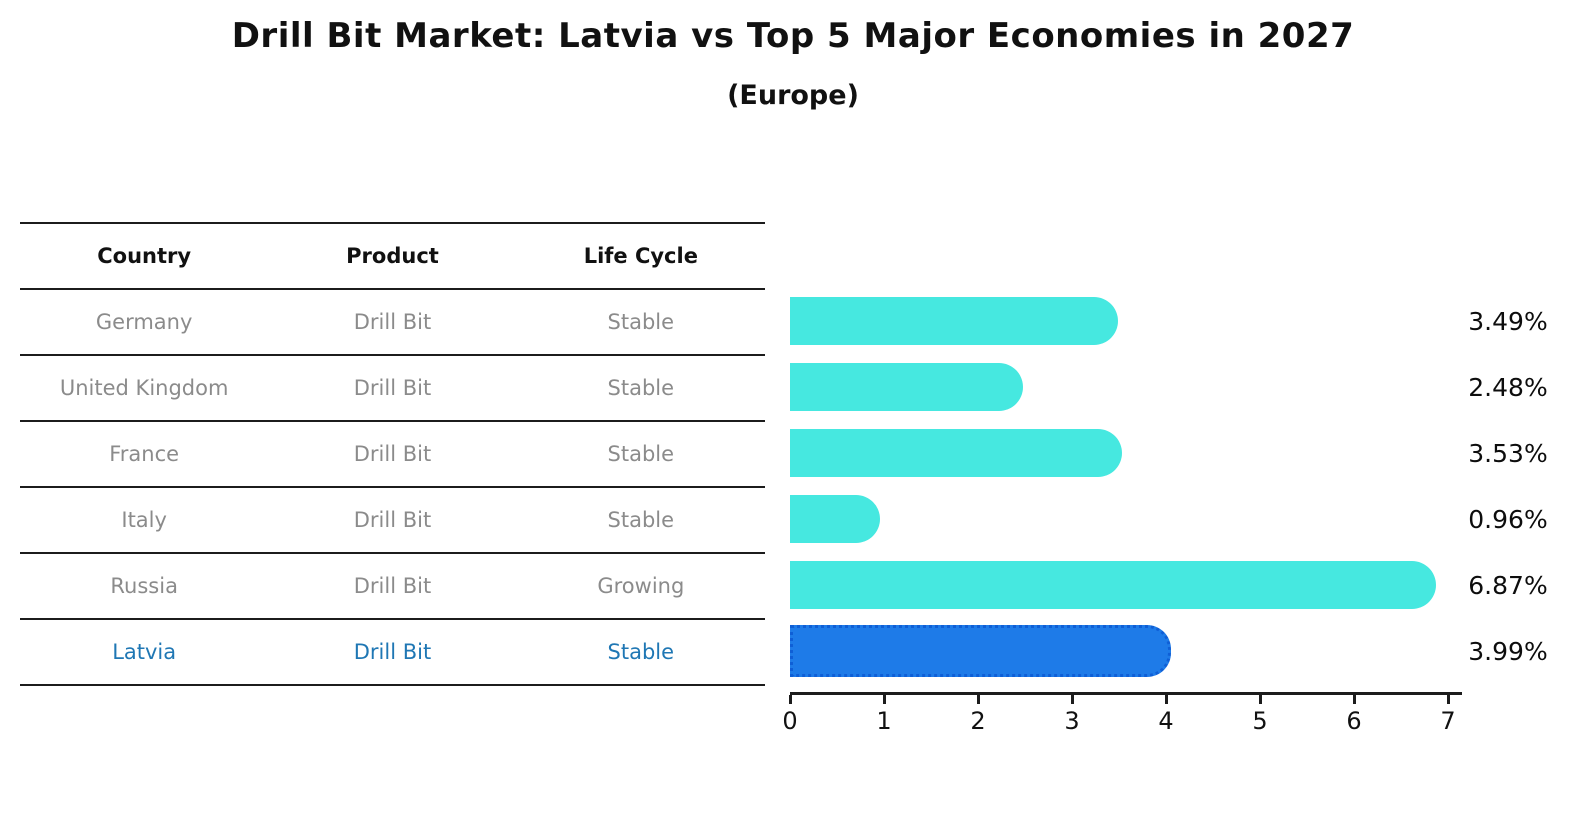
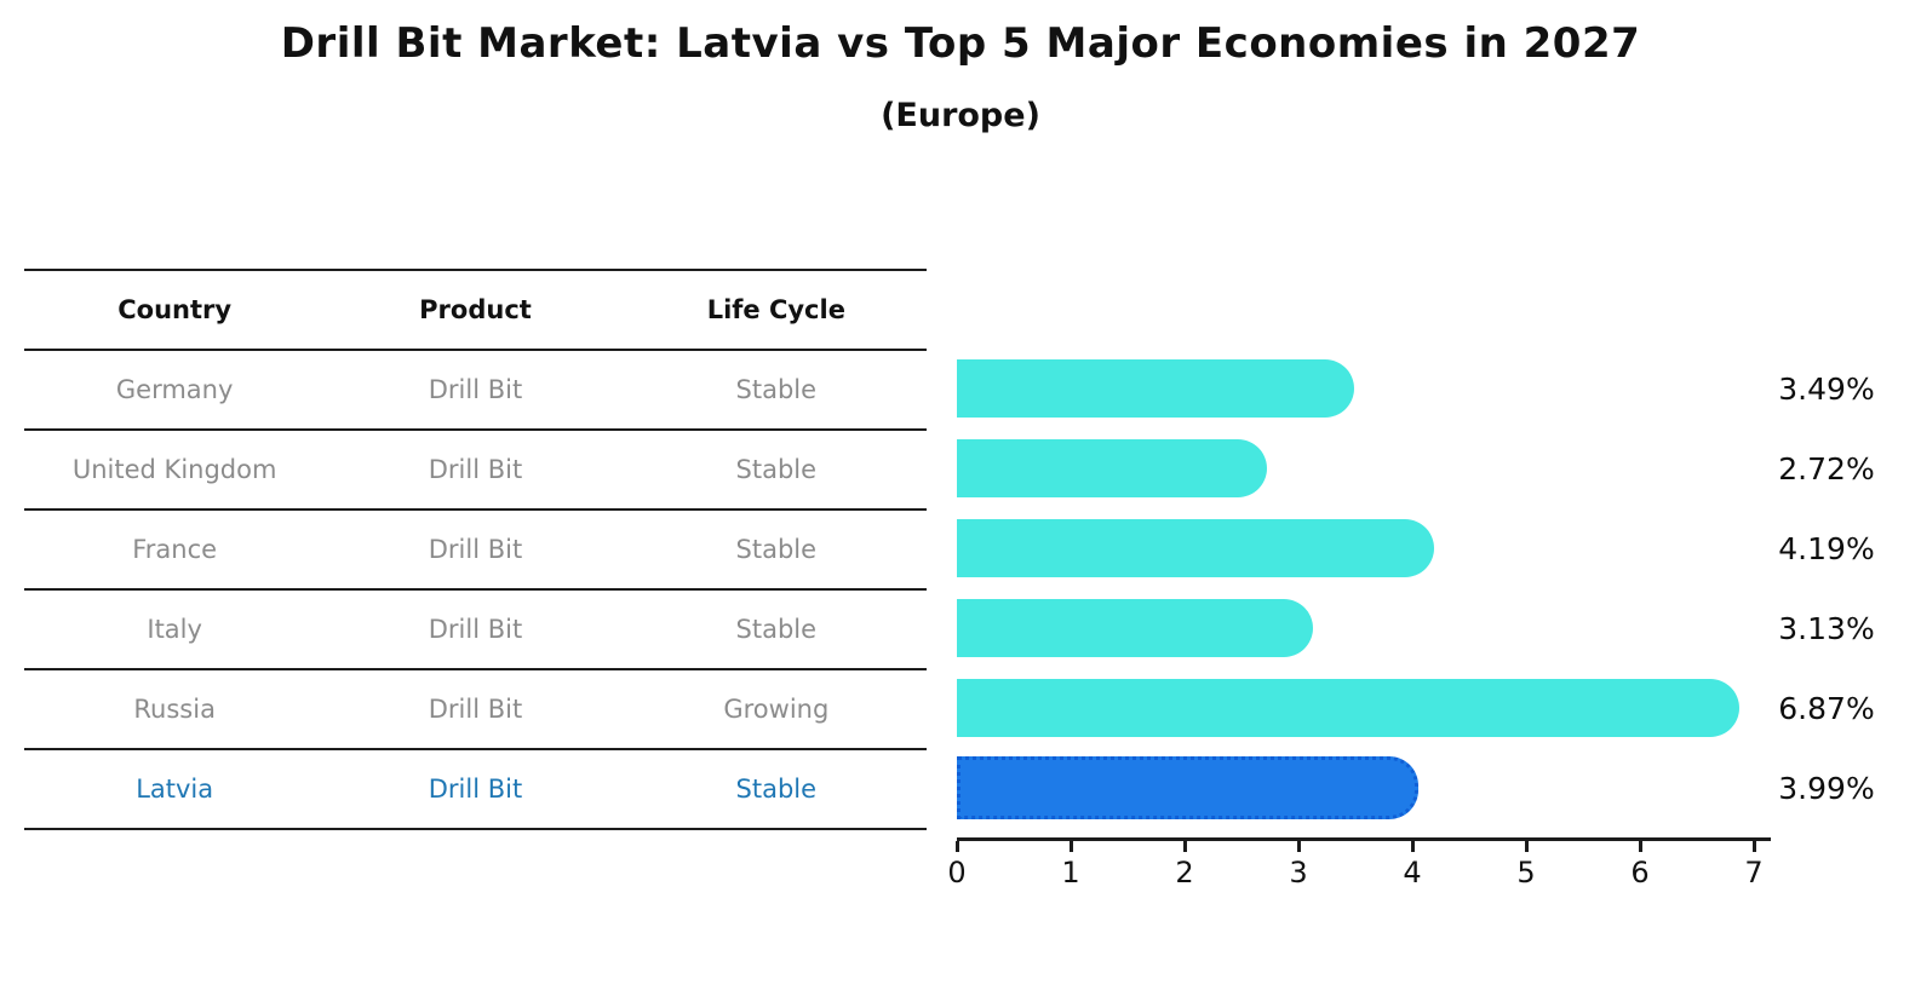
United Kingdom: 2.48% -> 2.72%
France: 3.53% -> 4.19%
Italy: 0.96% -> 3.13%
